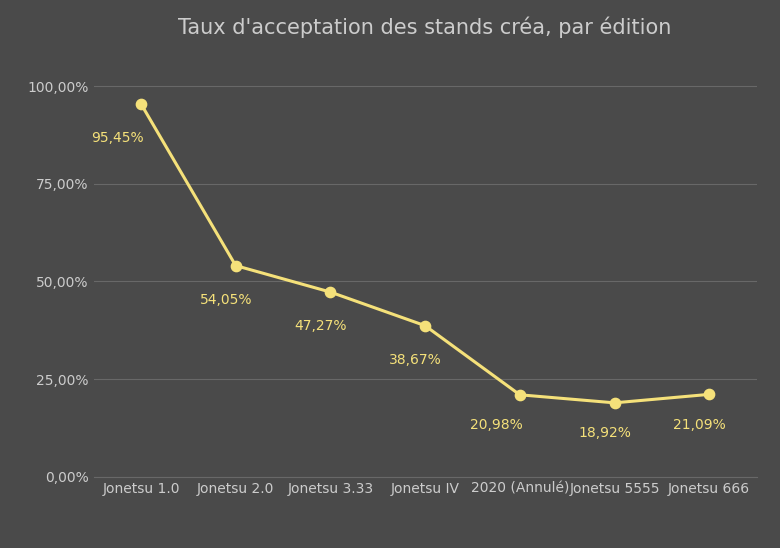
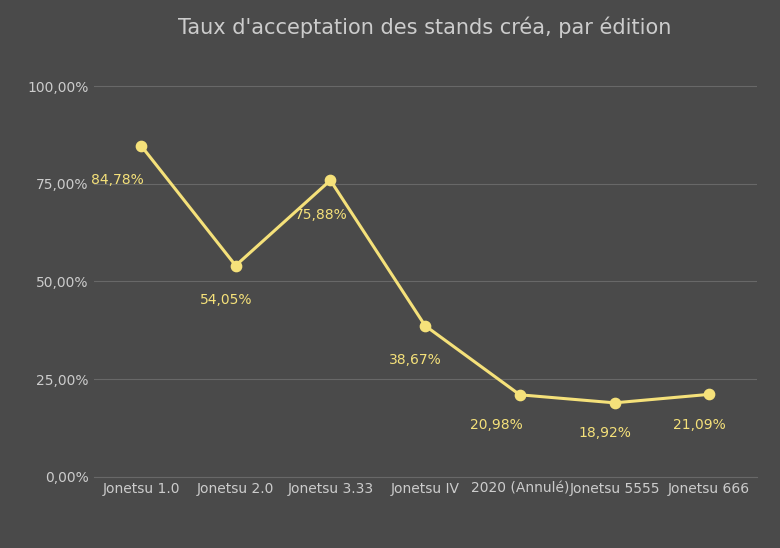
Jonetsu 1.0: 95,45% -> 84,78%
Jonetsu 3.33: 47,27% -> 75,88%
